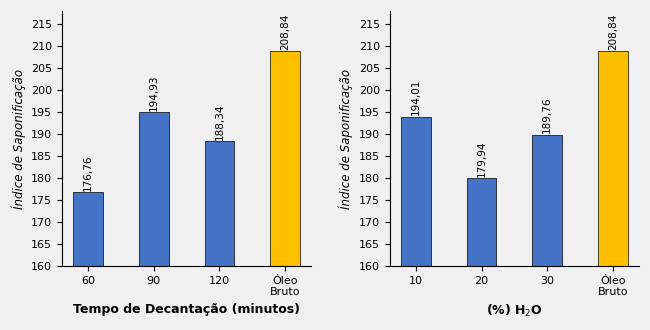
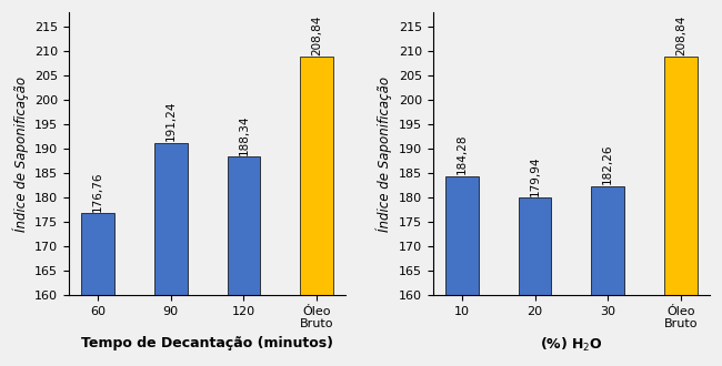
90: 194,93 -> 191,24
10: 194,01 -> 184,28
30: 189,76 -> 182,26
